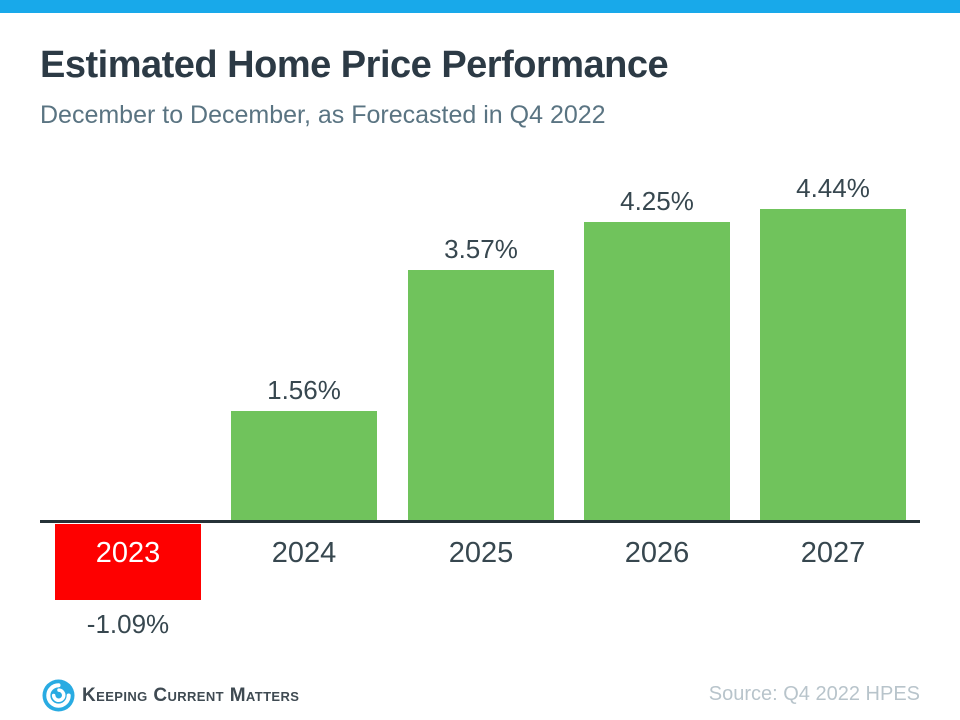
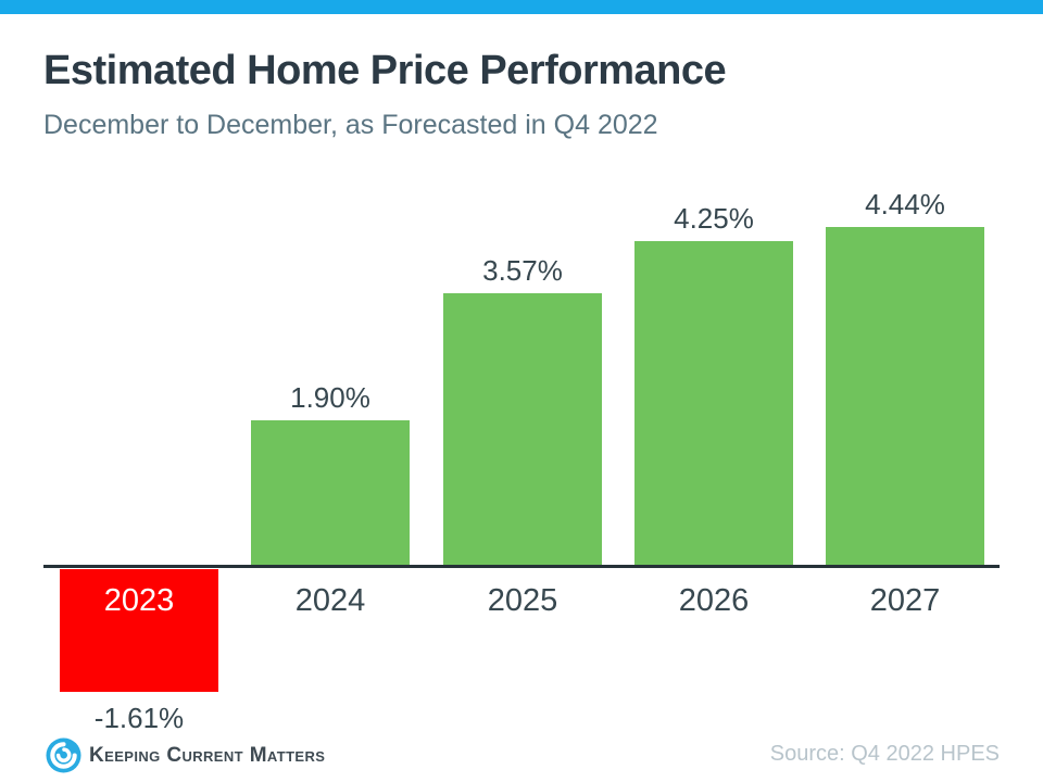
2023: -1.09% -> -1.61%
2024: 1.56% -> 1.90%
